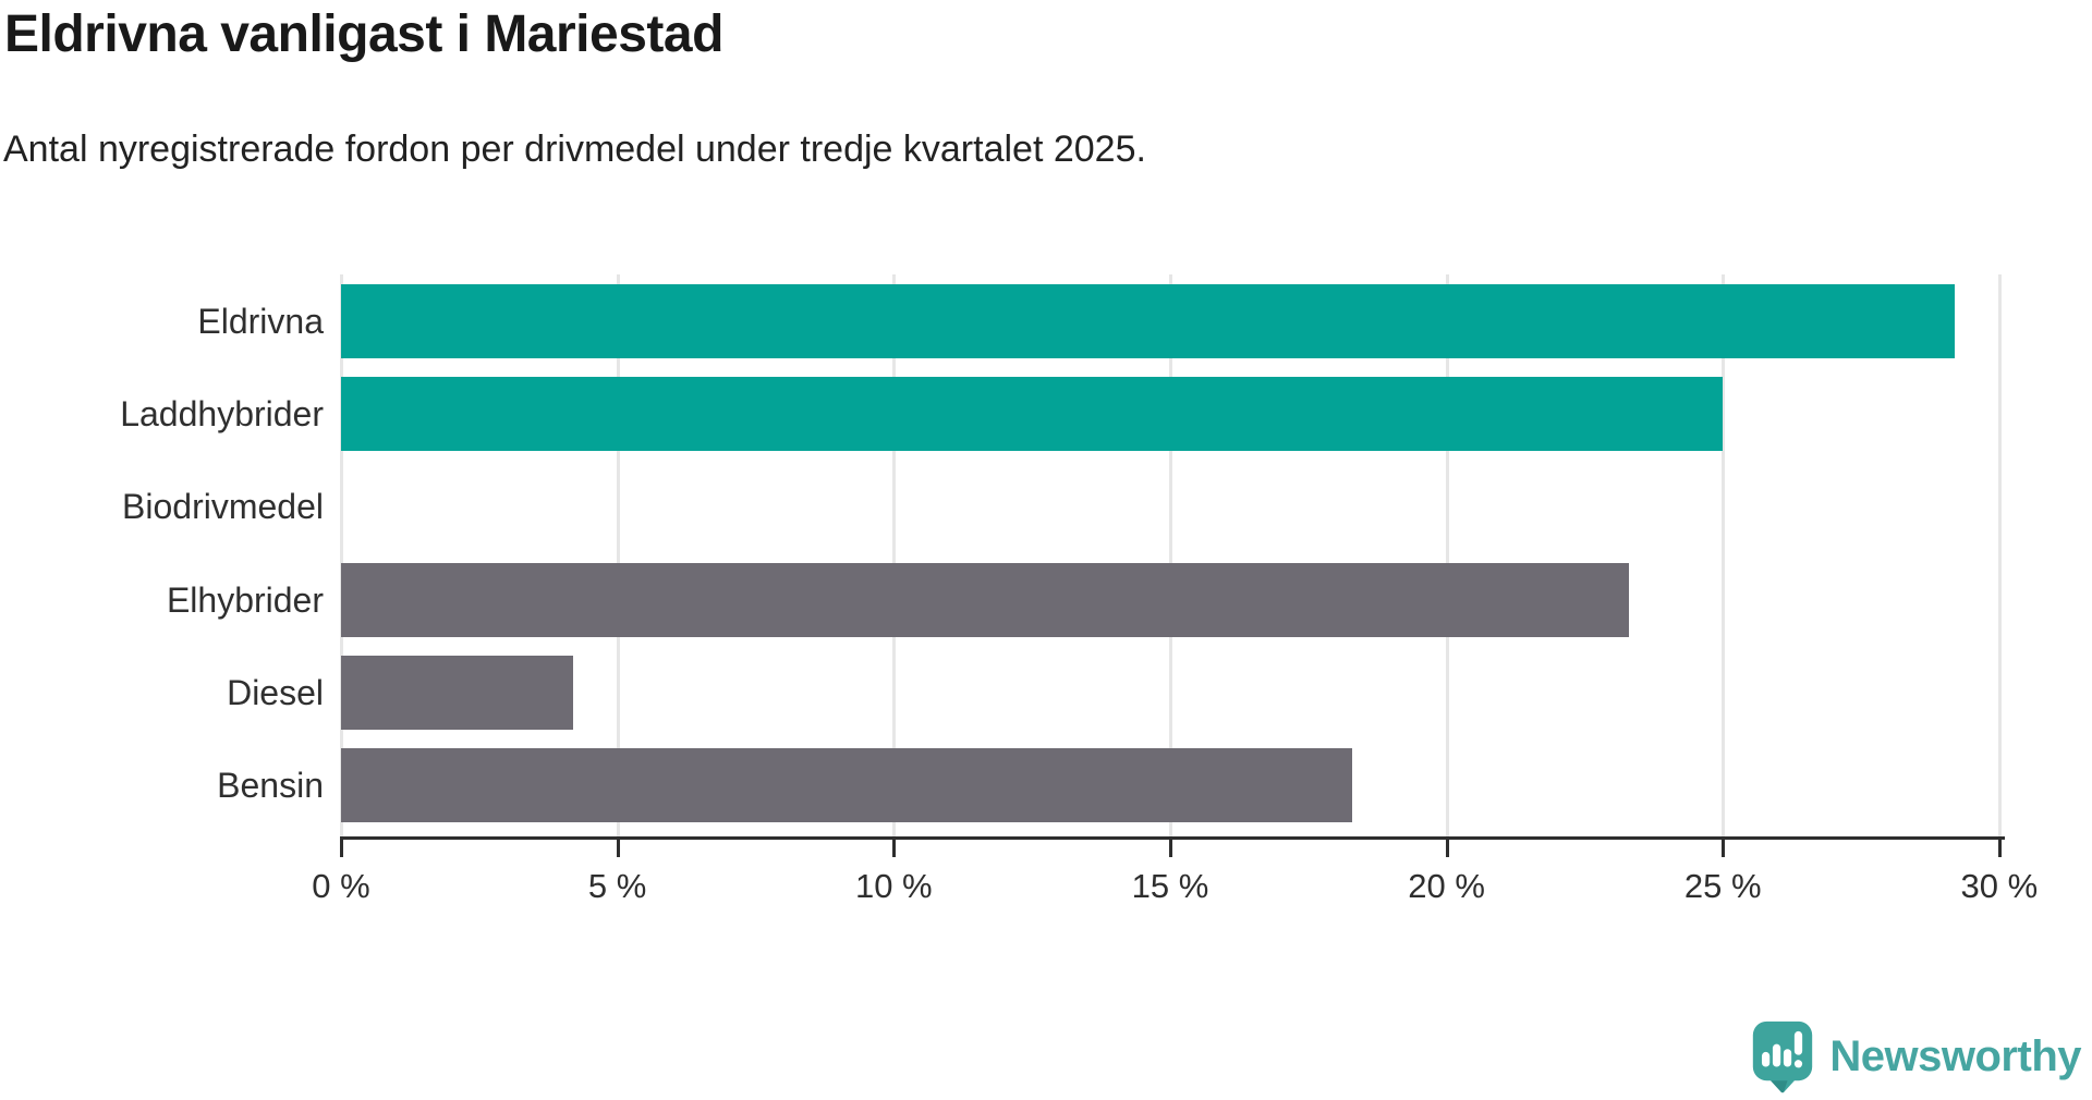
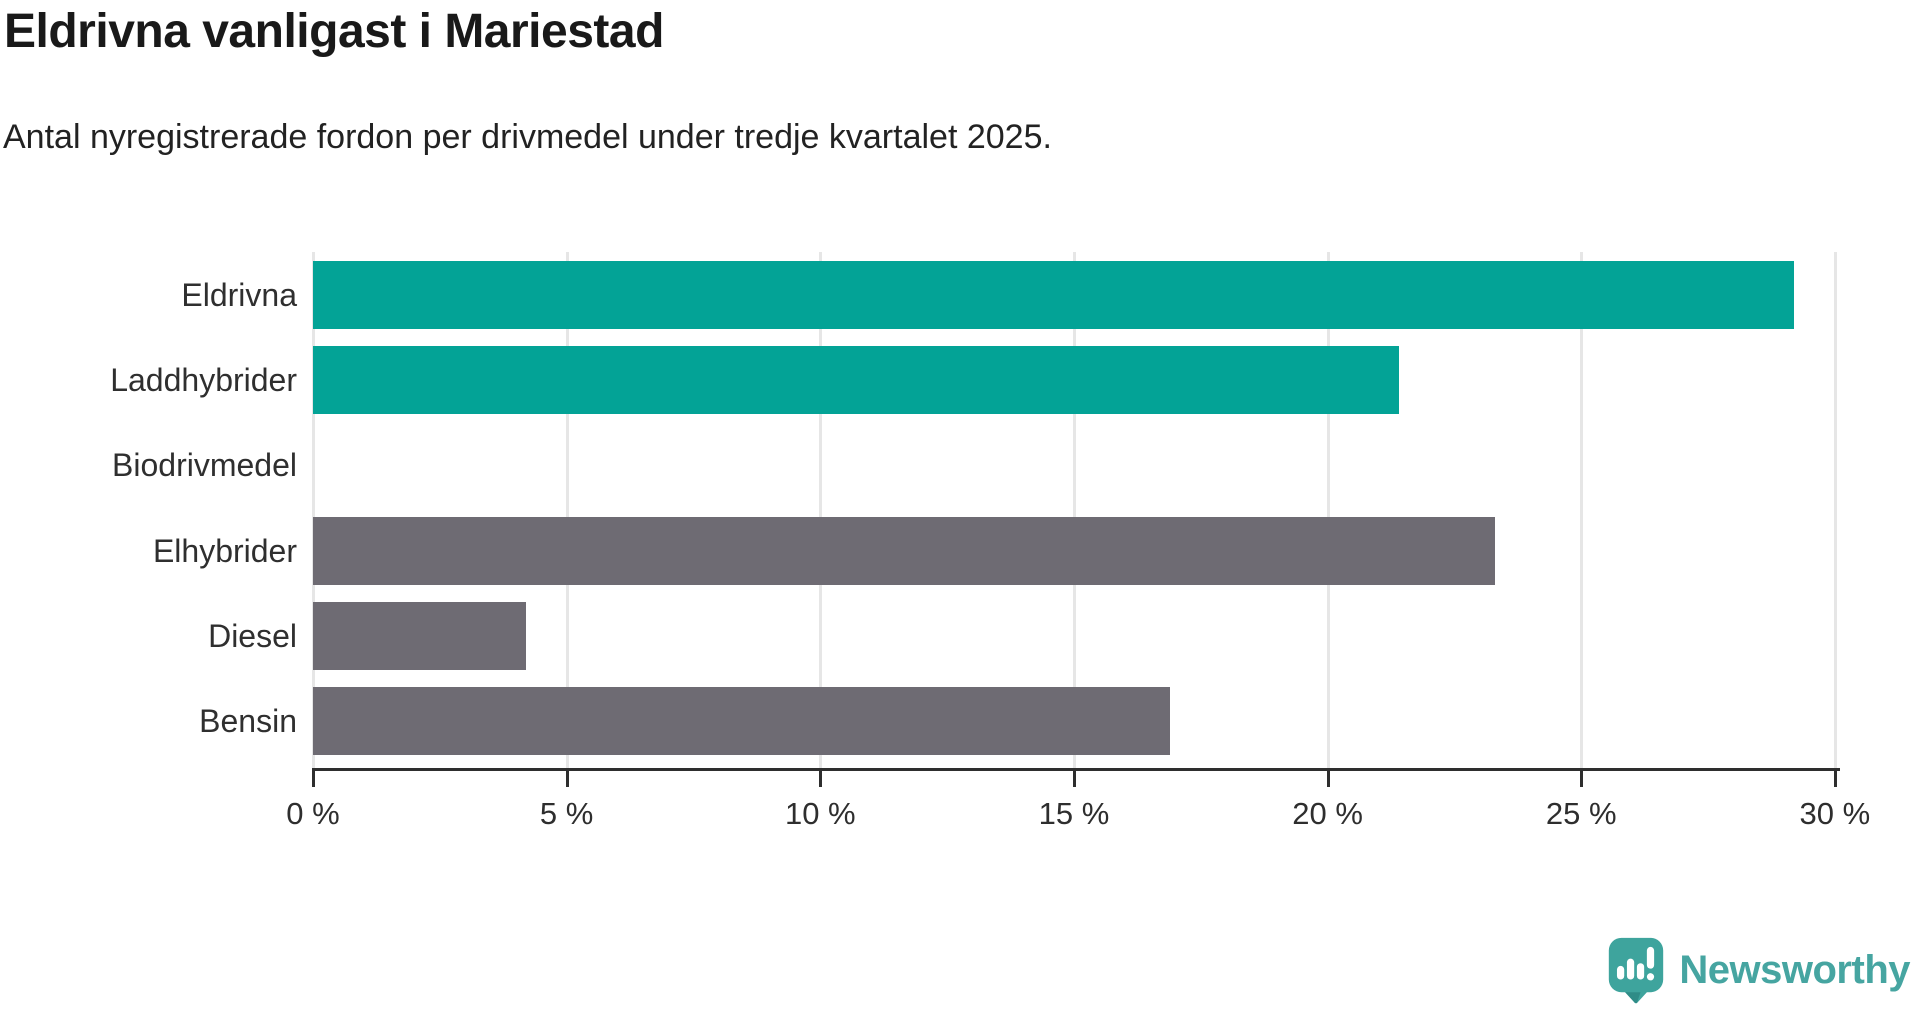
Laddhybrider: 25.0% -> 21.4%
Bensin: 18.3% -> 16.9%
